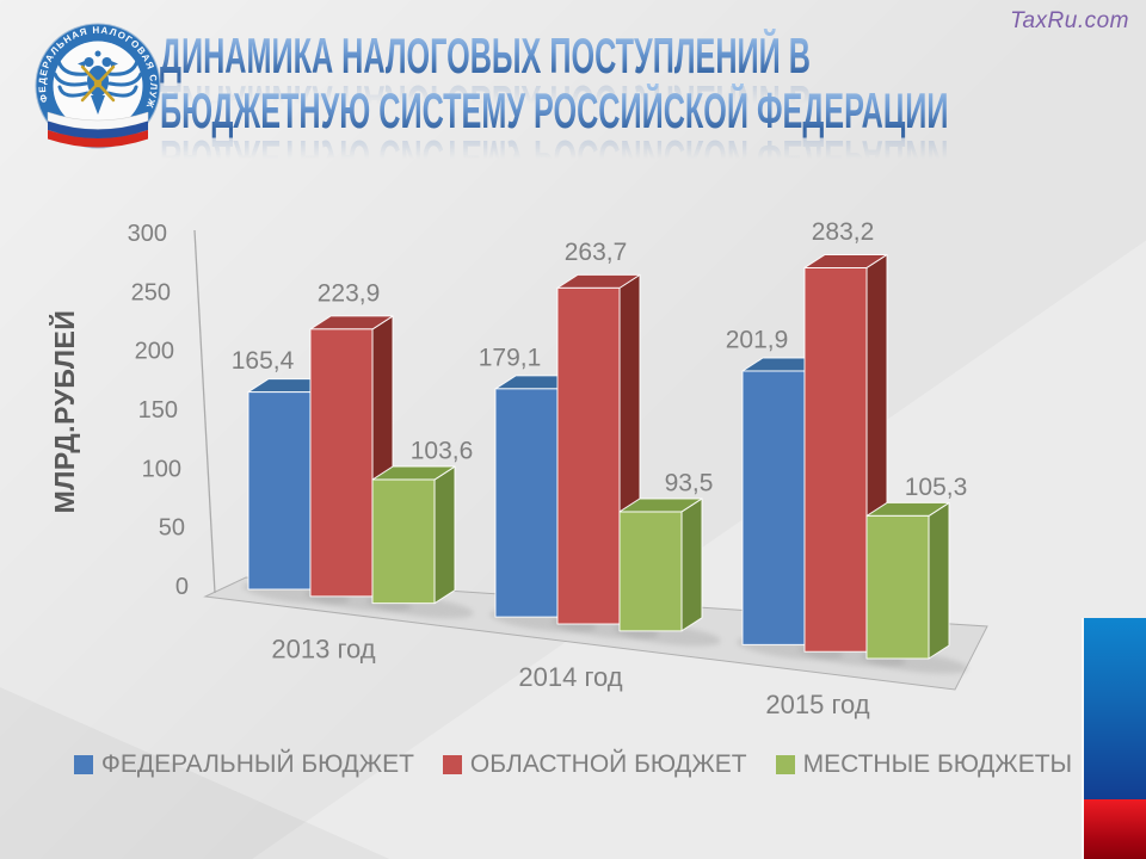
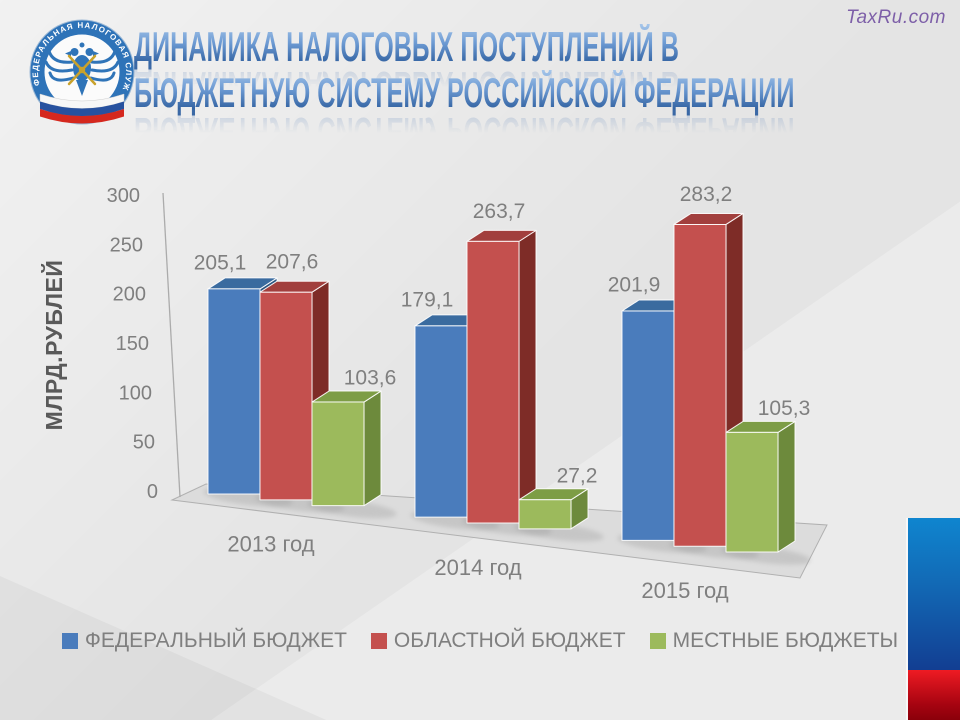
ФЕДЕРАЛЬНЫЙ БЮДЖЕТ/2013 год: 165,4 -> 205,1
ОБЛАСТНОЙ БЮДЖЕТ/2013 год: 223,9 -> 207,6
МЕСТНЫЕ БЮДЖЕТЫ/2014 год: 93,5 -> 27,2
